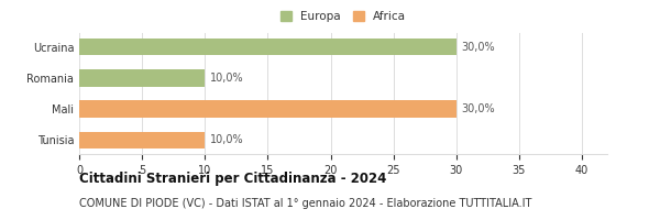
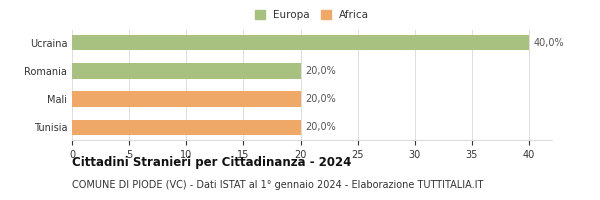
Ucraina: 30,0% -> 40,0%
Romania: 10,0% -> 20,0%
Mali: 30,0% -> 20,0%
Tunisia: 10,0% -> 20,0%
